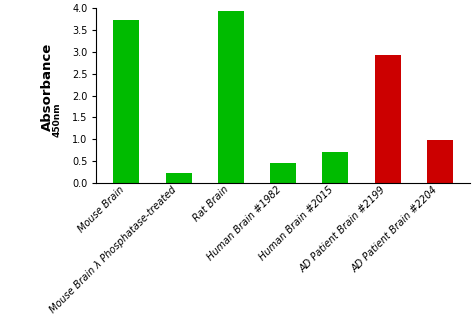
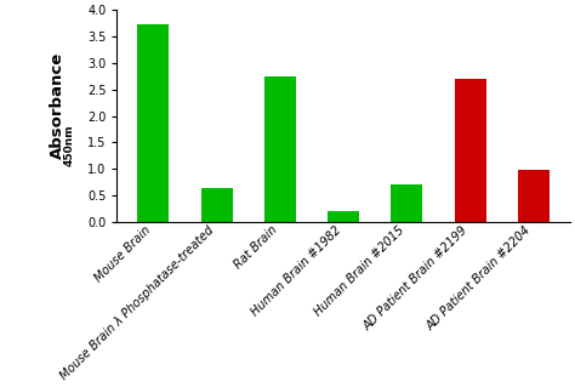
Mouse Brain λ Phosphatase-treated: 0.22 -> 0.65
Rat Brain: 3.93 -> 2.75
Human Brain #1982: 0.46 -> 0.20
AD Patient Brain #2199: 2.93 -> 2.70
